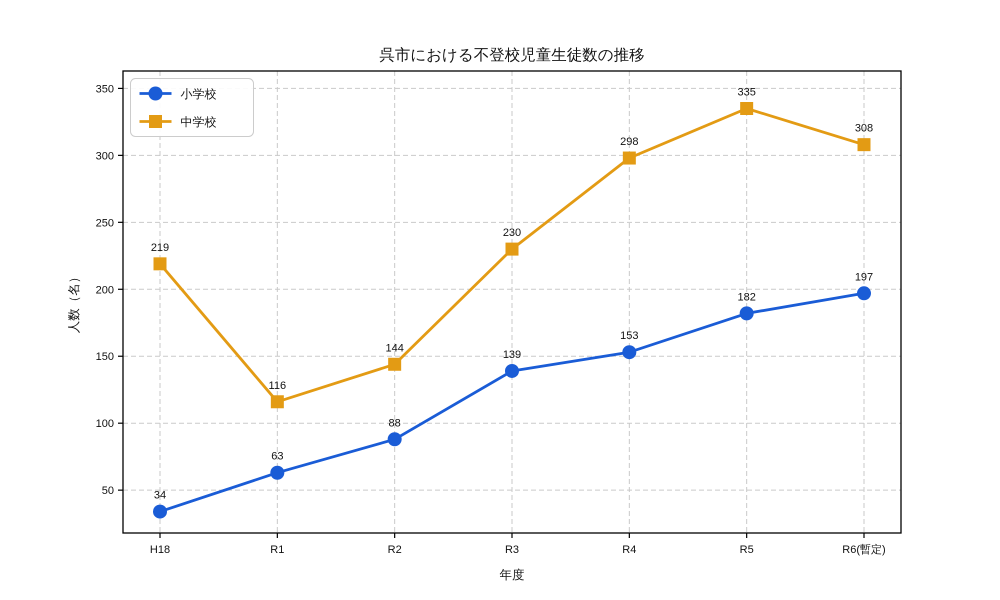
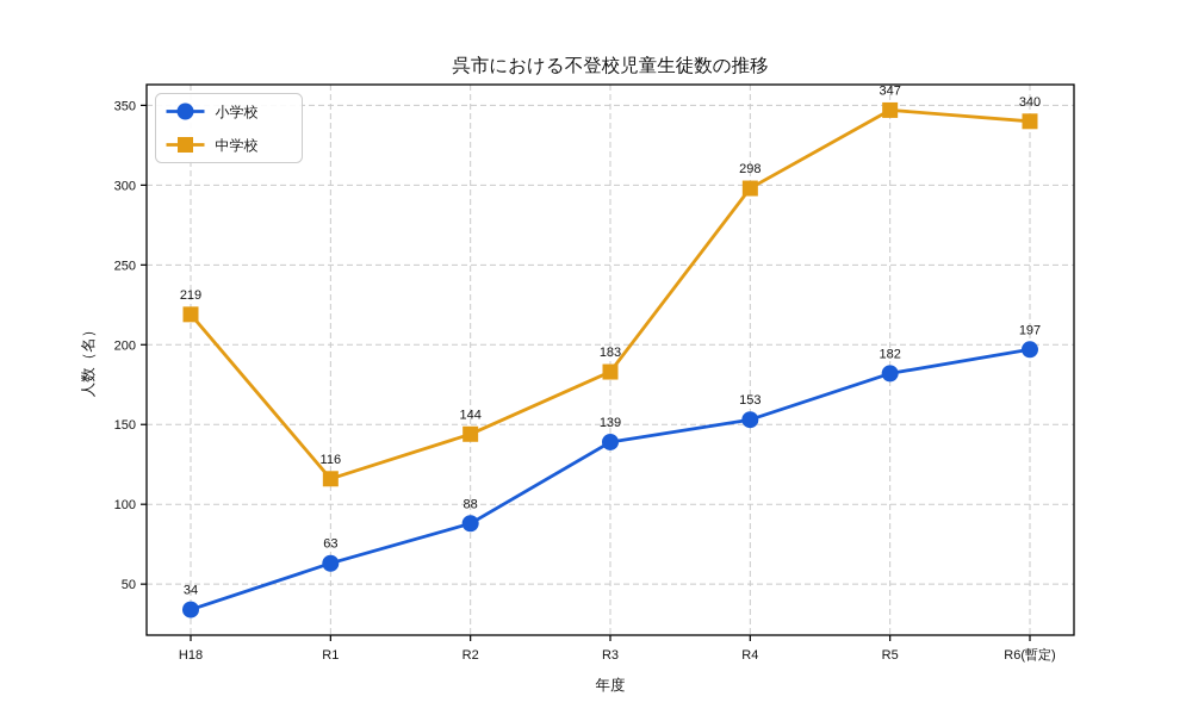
中学校/R3: 230 -> 183
中学校/R5: 335 -> 347
中学校/R6(暫定): 308 -> 340
